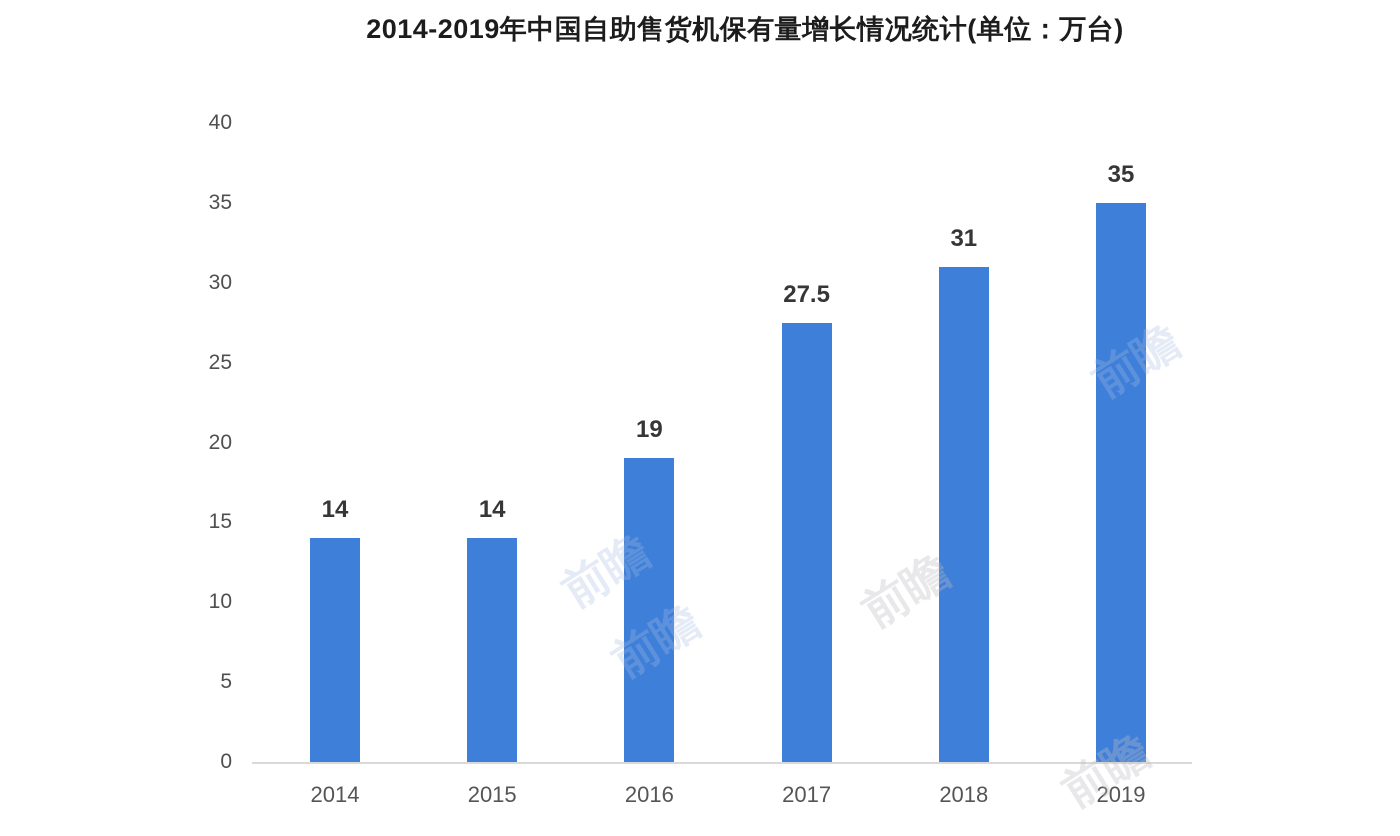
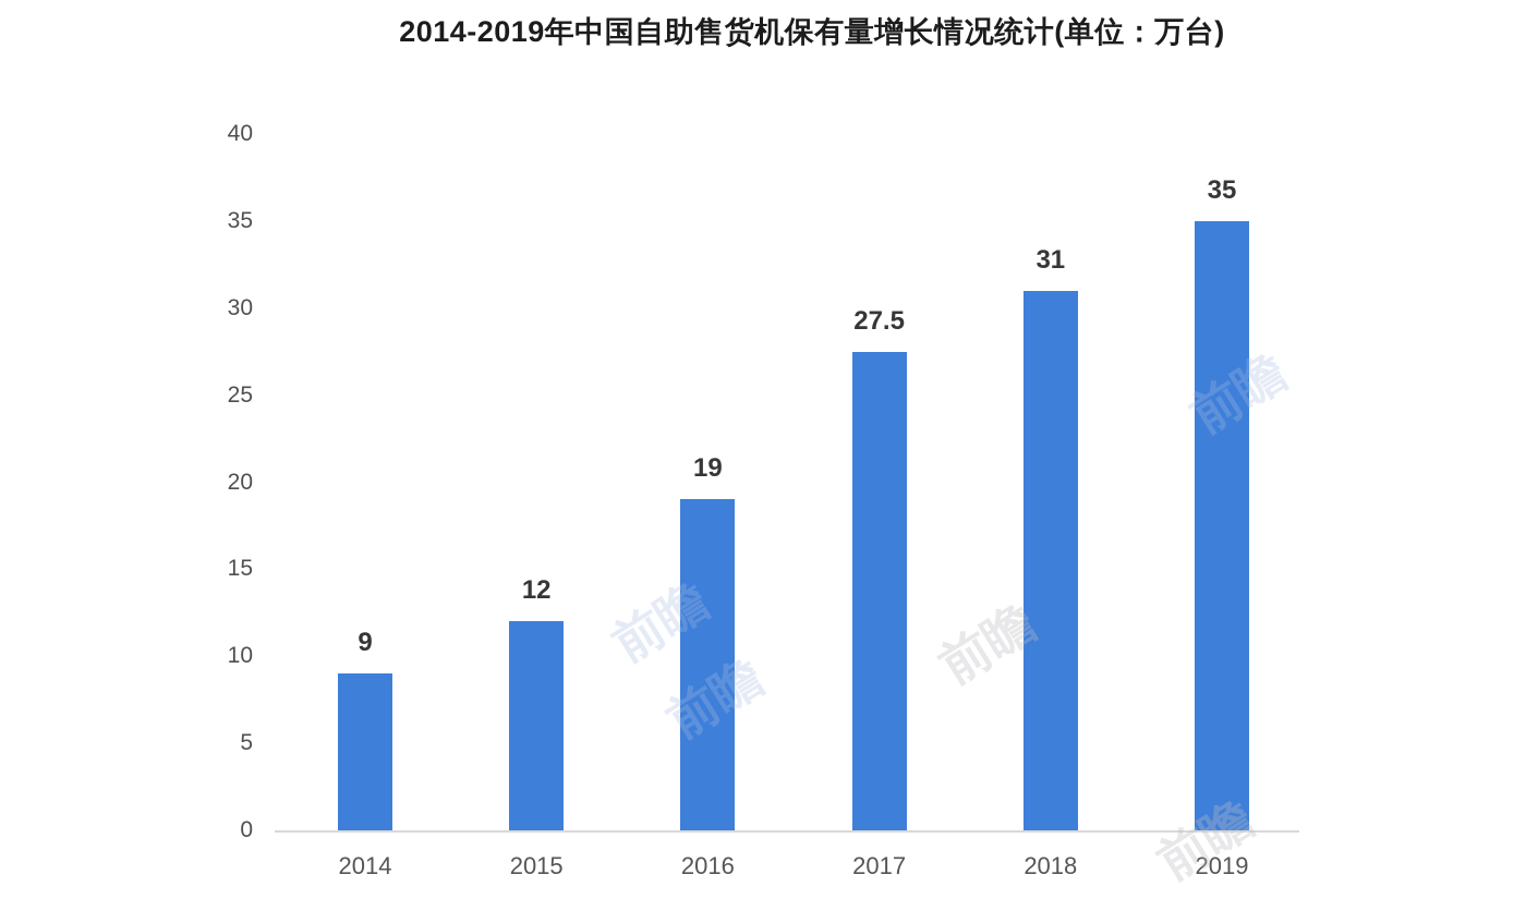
2014: 14 -> 9
2015: 14 -> 12
